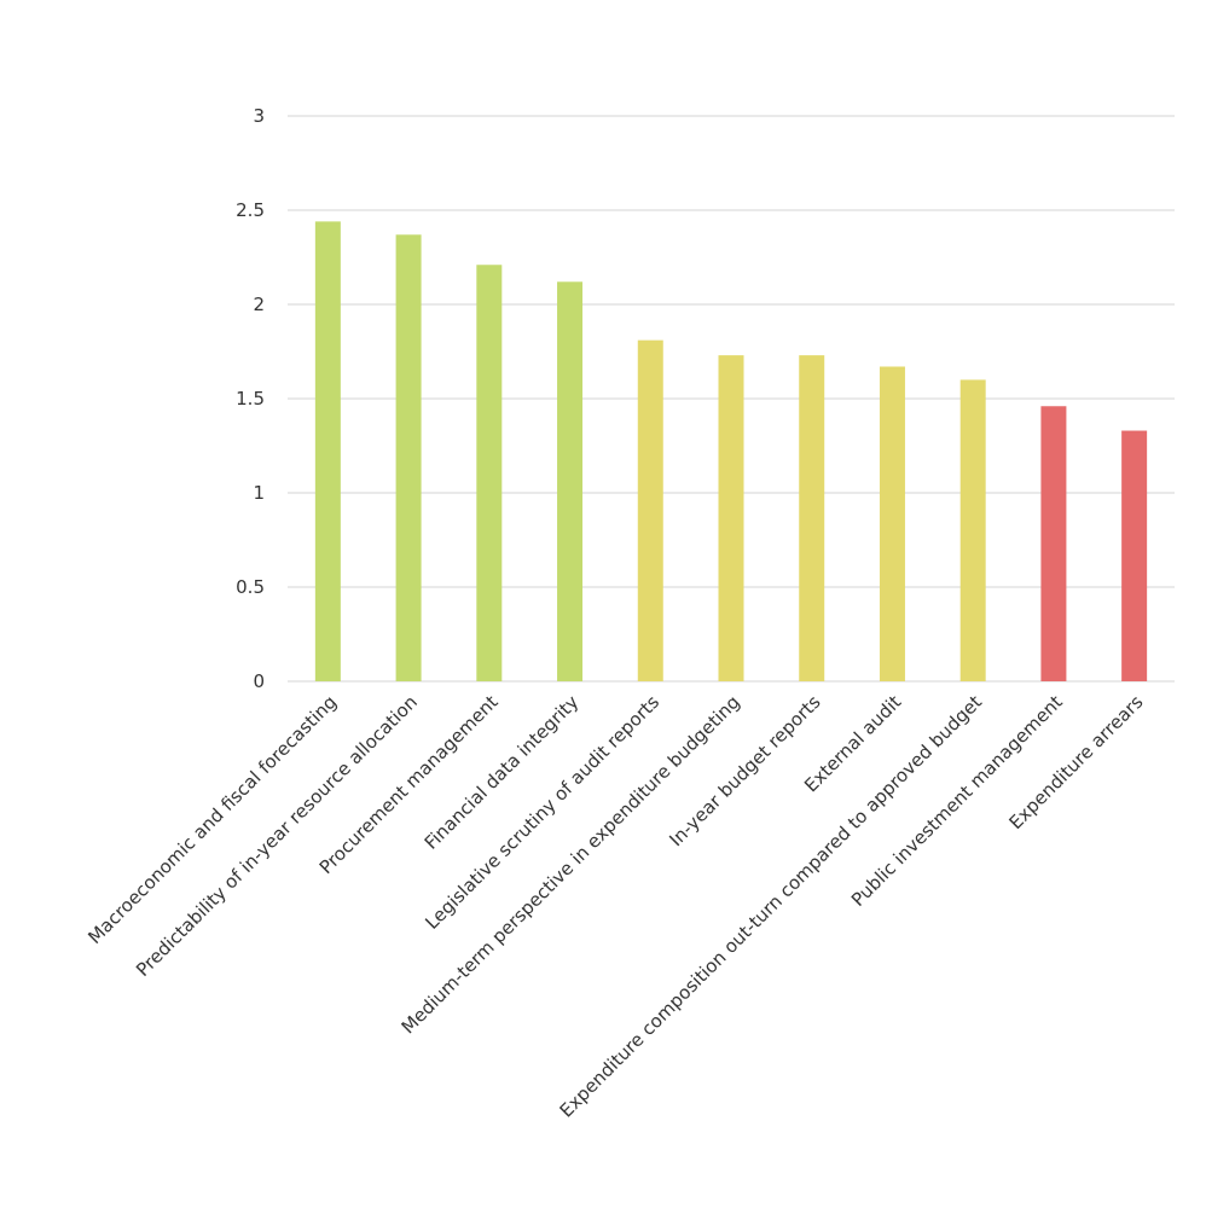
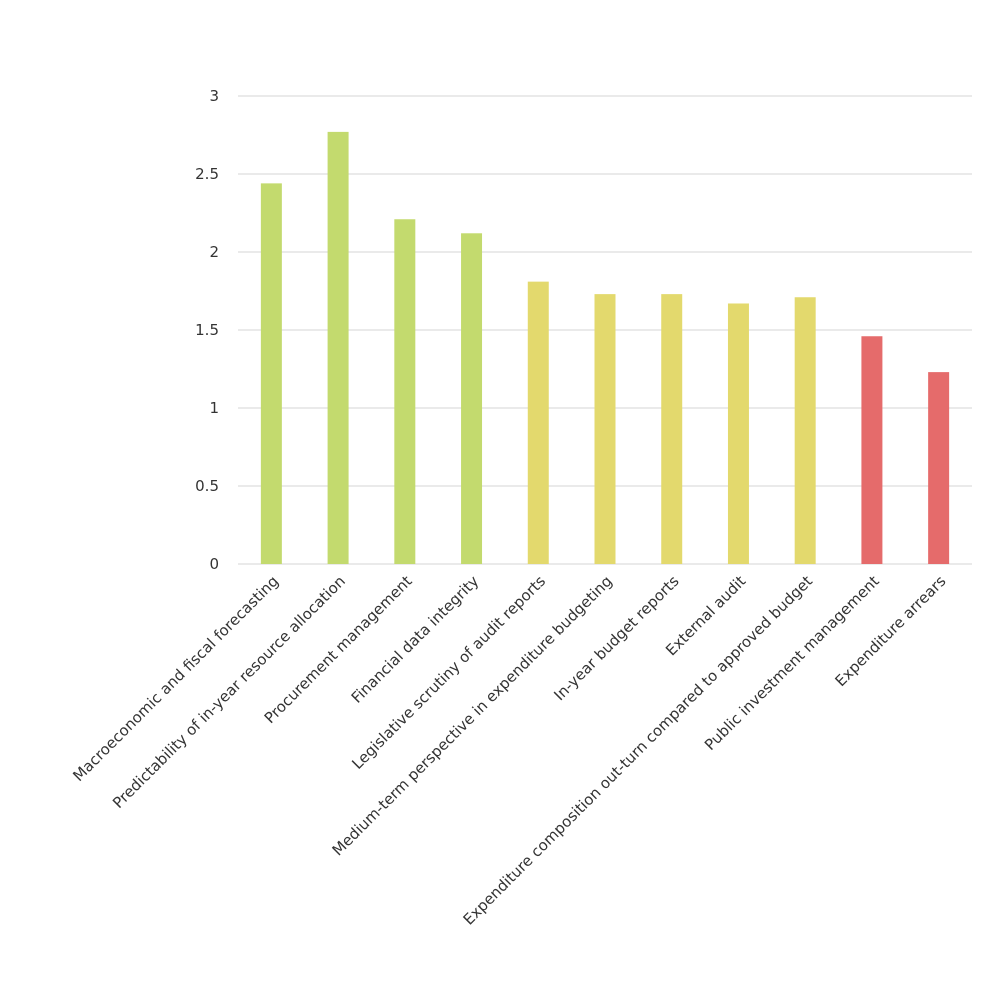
Predictability of in-year resource allocation: 2.37 -> 2.77
Expenditure composition out-turn compared to approved budget: 1.60 -> 1.71
Expenditure arrears: 1.33 -> 1.23
